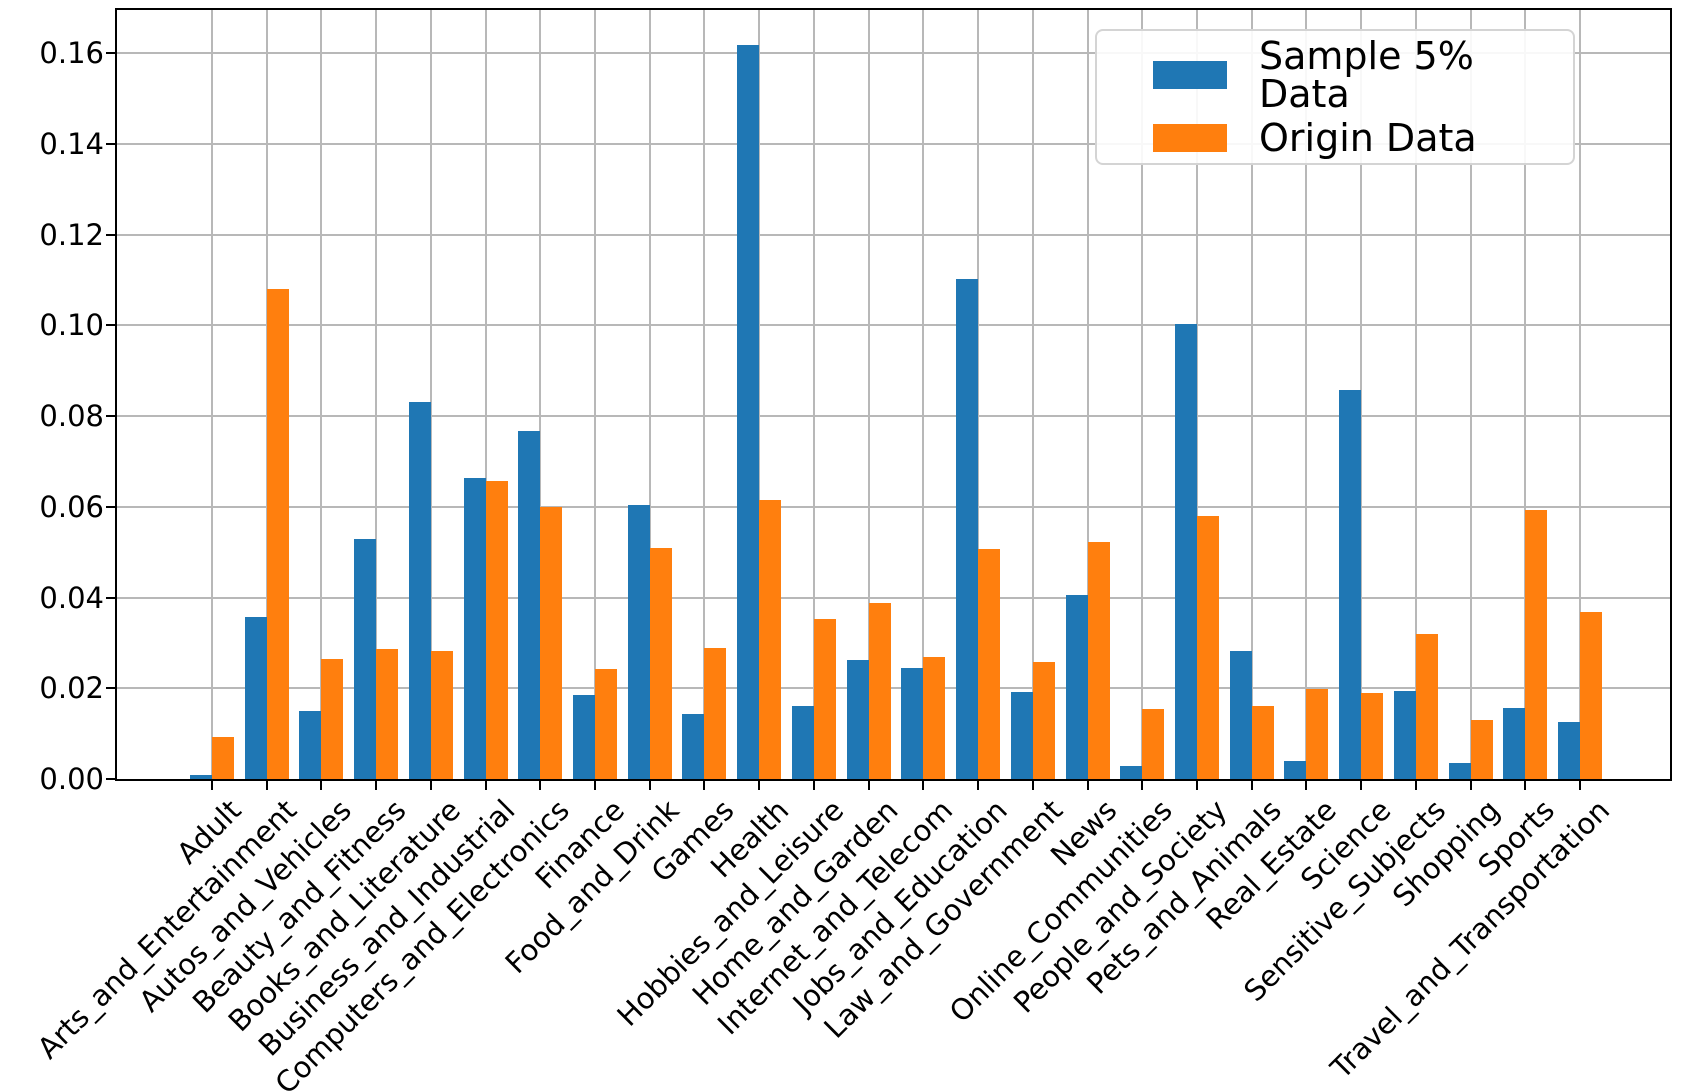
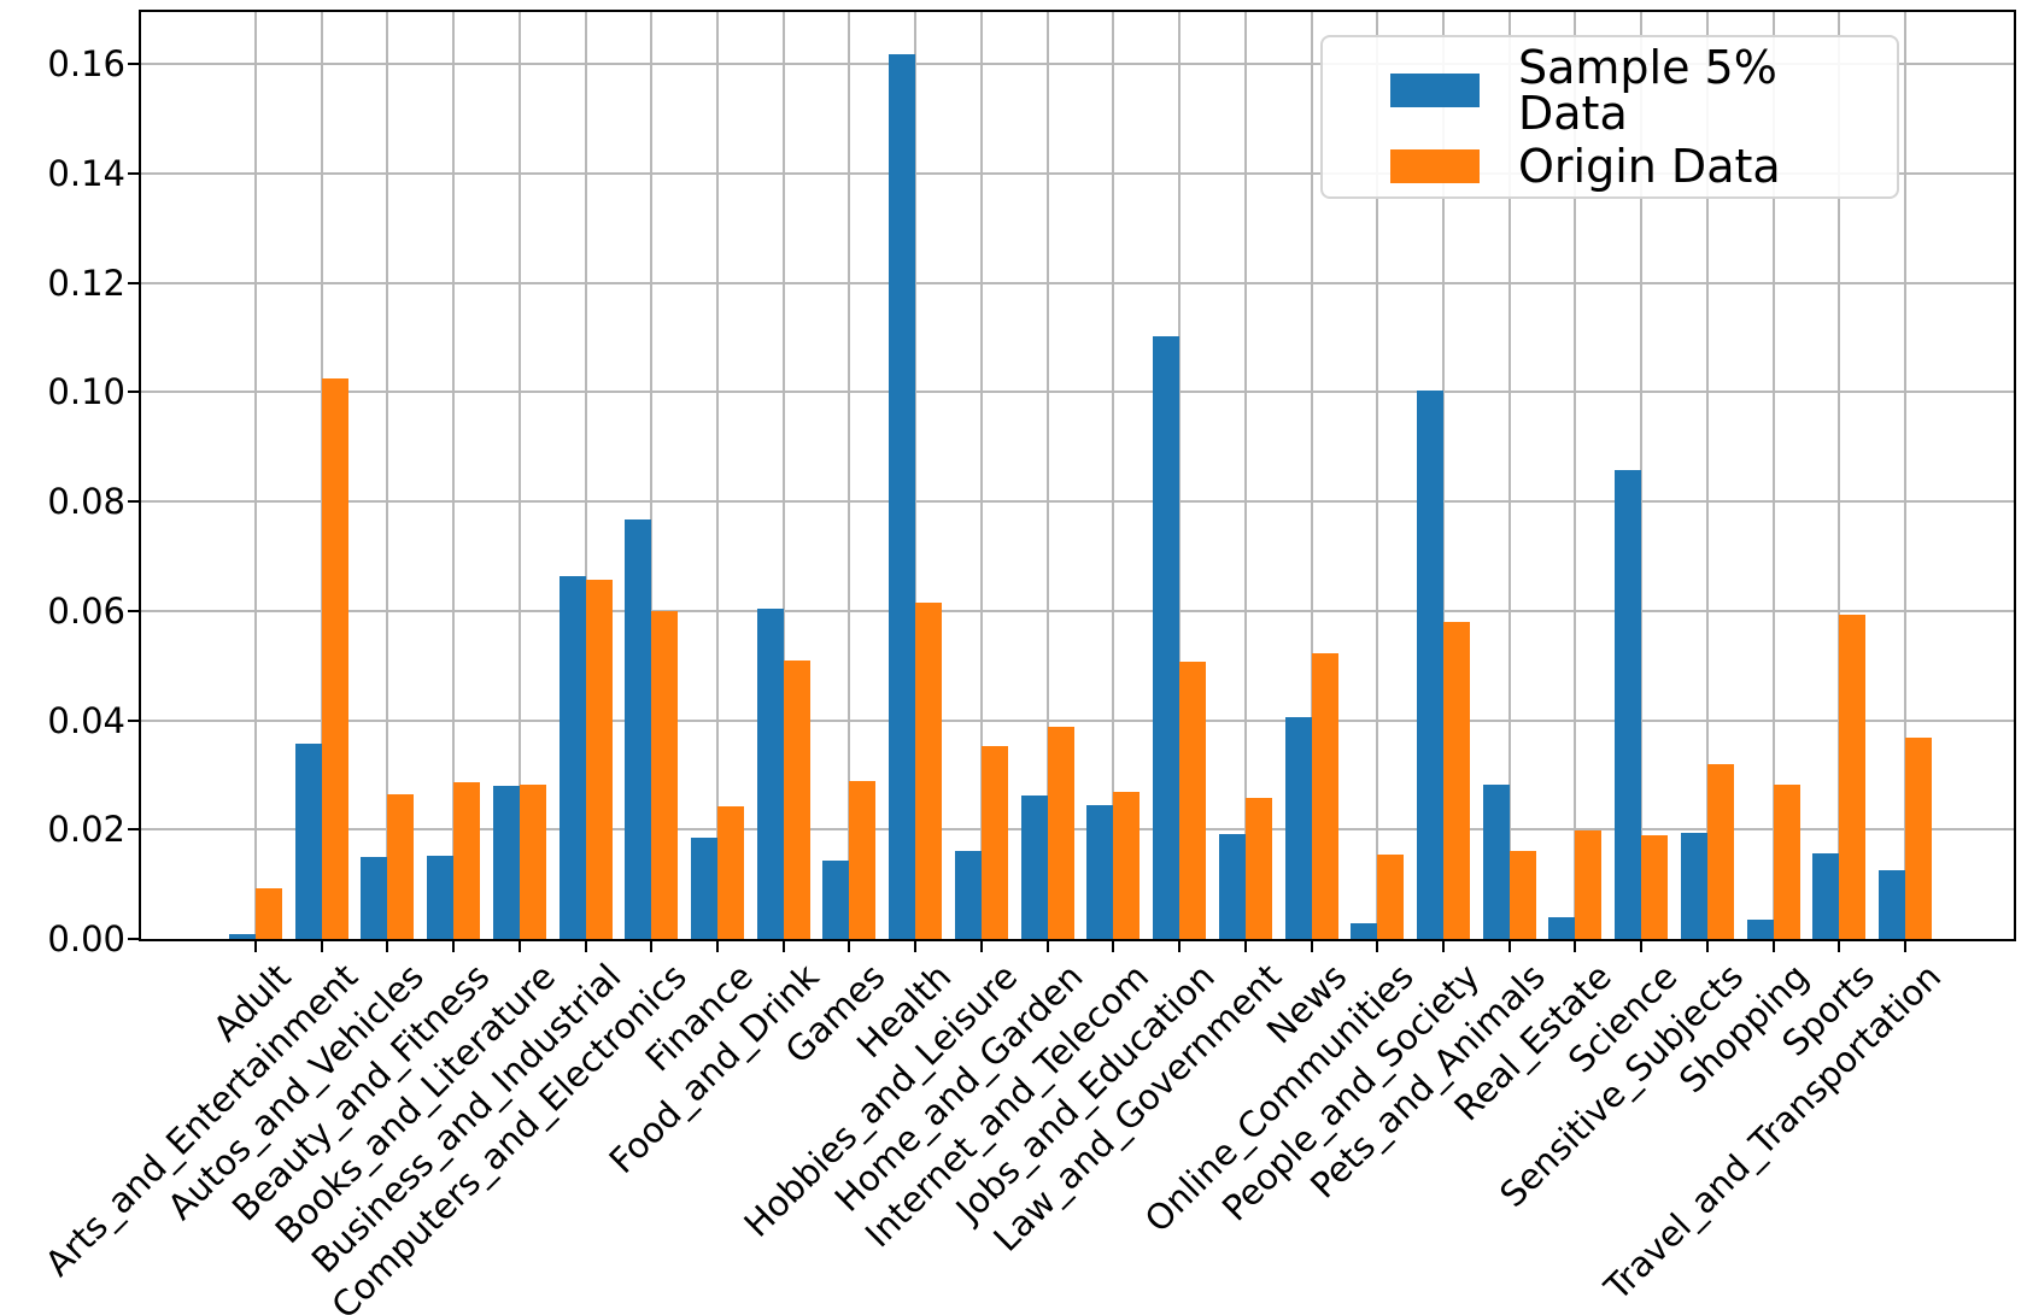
Origin Data/Arts_and_Entertainment: 0.108 -> 0.102
Sample 5% Data/Beauty_and_Fitness: 0.053 -> 0.015
Sample 5% Data/Books_and_Literature: 0.083 -> 0.028
Origin Data/Shopping: 0.013 -> 0.028
